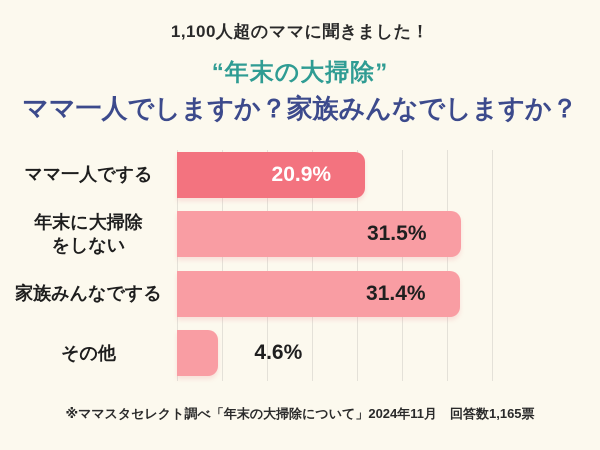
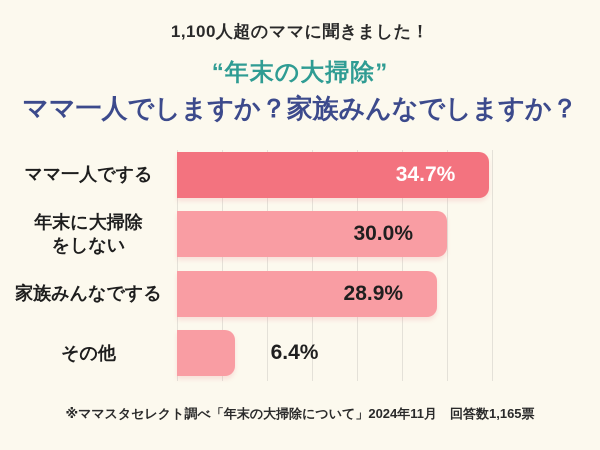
ママ一人でする: 20.9% -> 34.7%
年末に大掃除 をしない: 31.5% -> 30.0%
家族みんなでする: 31.4% -> 28.9%
その他: 4.6% -> 6.4%
